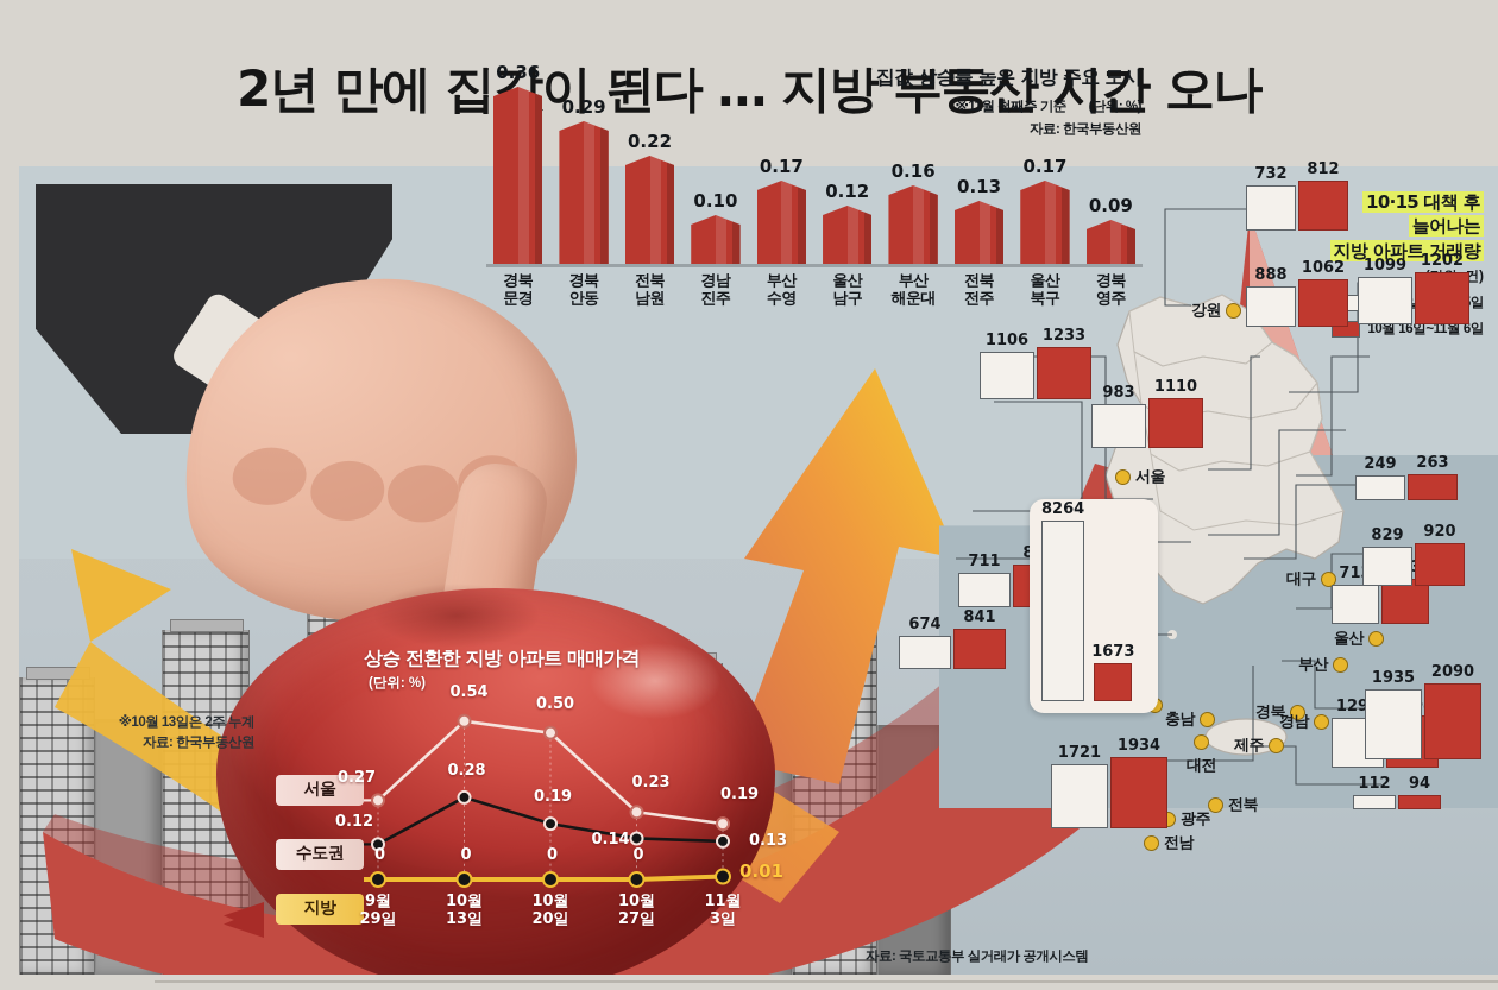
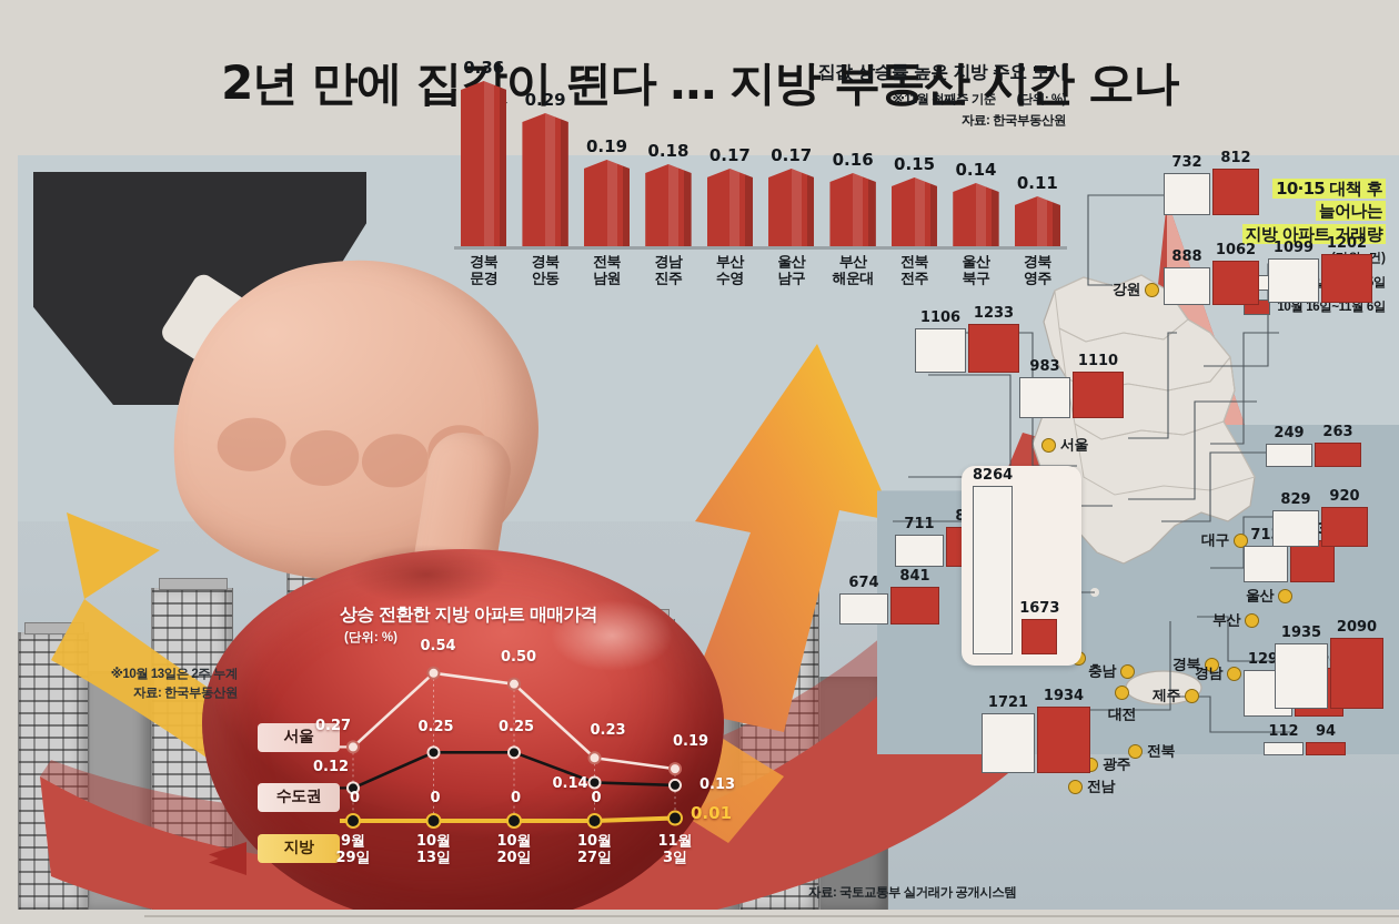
집값 상승률 높은 지방 주요 도시/전북 남원: 0.22 -> 0.19
집값 상승률 높은 지방 주요 도시/경남 진주: 0.10 -> 0.18
집값 상승률 높은 지방 주요 도시/울산 남구: 0.12 -> 0.17
집값 상승률 높은 지방 주요 도시/전북 전주: 0.13 -> 0.15
집값 상승률 높은 지방 주요 도시/울산 북구: 0.17 -> 0.14
집값 상승률 높은 지방 주요 도시/경북 영주: 0.09 -> 0.11
상승 전환한 지방 아파트 매매가격/수도권/10월 13일: 0.28 -> 0.25
상승 전환한 지방 아파트 매매가격/수도권/10월 20일: 0.19 -> 0.25
